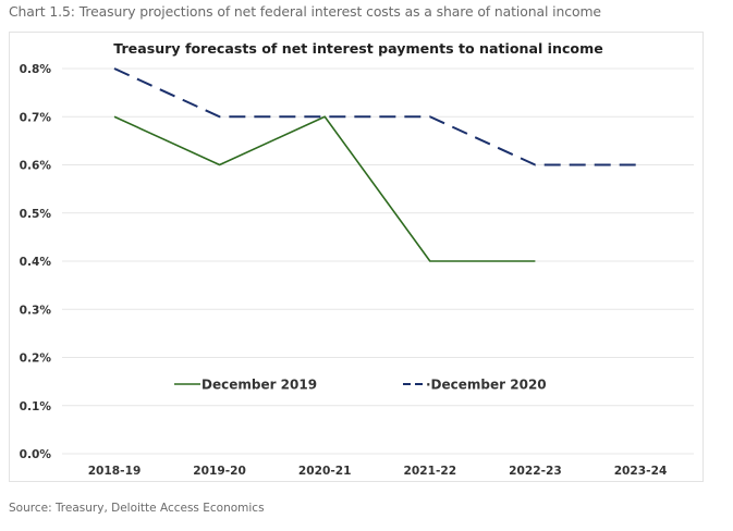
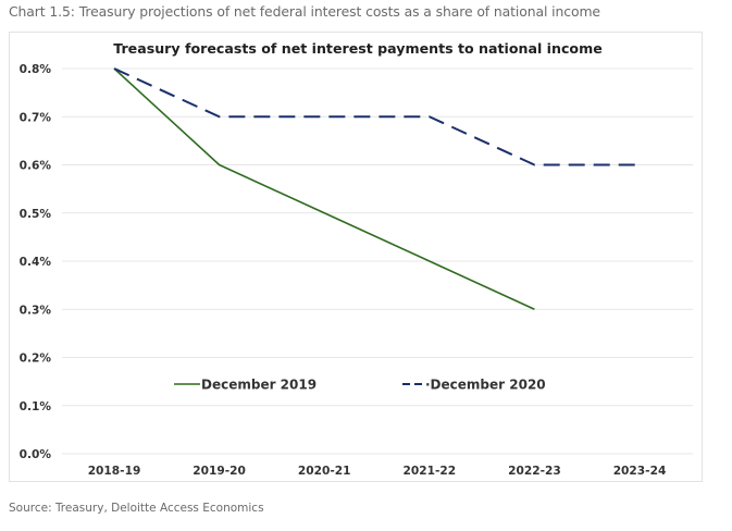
December 2019/2018-19: 0.7% -> 0.8%
December 2019/2020-21: 0.7% -> 0.5%
December 2019/2022-23: 0.4% -> 0.3%
